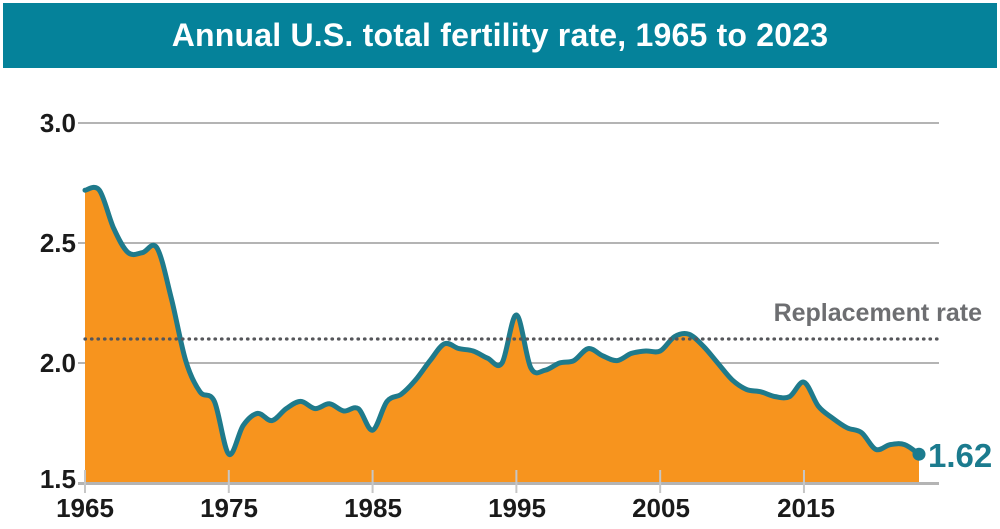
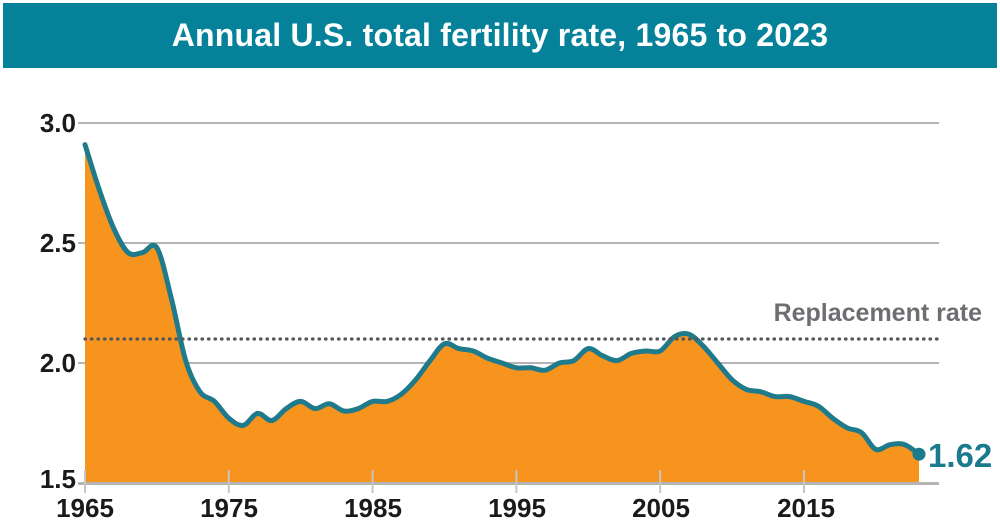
1965: 2.72 -> 2.91
1975: 1.62 -> 1.77
1985: 1.72 -> 1.84
1995: 2.20 -> 1.98
2015: 1.92 -> 1.84
